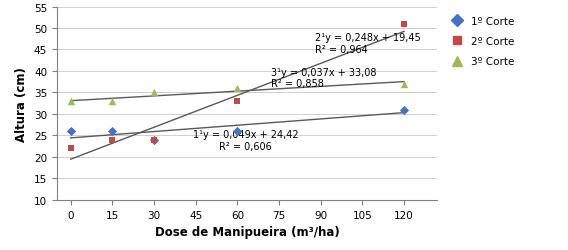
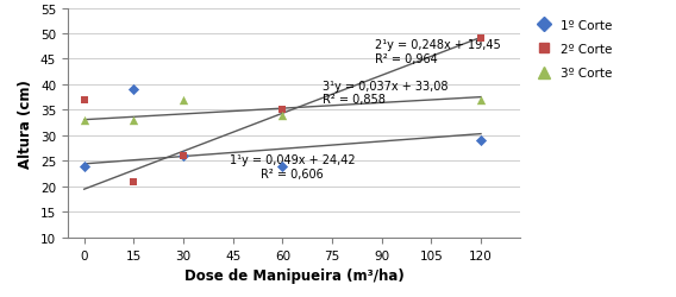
1º Corte/0: 26 -> 24
2º Corte/0: 22 -> 37
1º Corte/15: 26 -> 39
2º Corte/15: 24 -> 21
1º Corte/30: 24 -> 26
2º Corte/30: 24 -> 26
3º Corte/30: 35 -> 37
1º Corte/60: 26 -> 24
2º Corte/60: 33 -> 35
3º Corte/60: 36 -> 34
1º Corte/120: 31 -> 29
2º Corte/120: 51 -> 49
